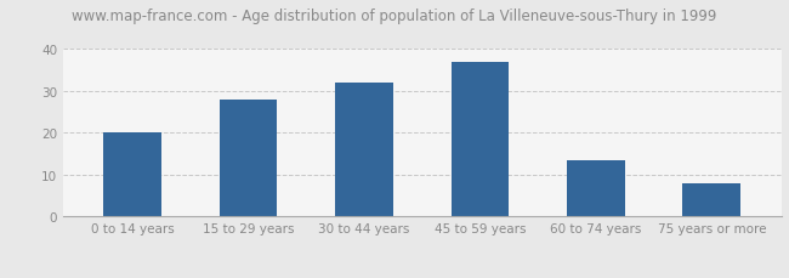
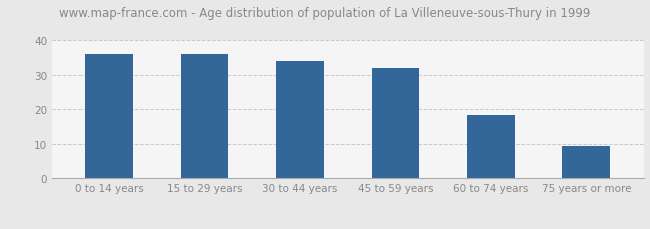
0 to 14 years: 20.0 -> 36.0
15 to 29 years: 28.0 -> 36.0
30 to 44 years: 32.0 -> 34.0
45 to 59 years: 37.0 -> 32.0
60 to 74 years: 13.5 -> 18.5
75 years or more: 8.0 -> 9.5
